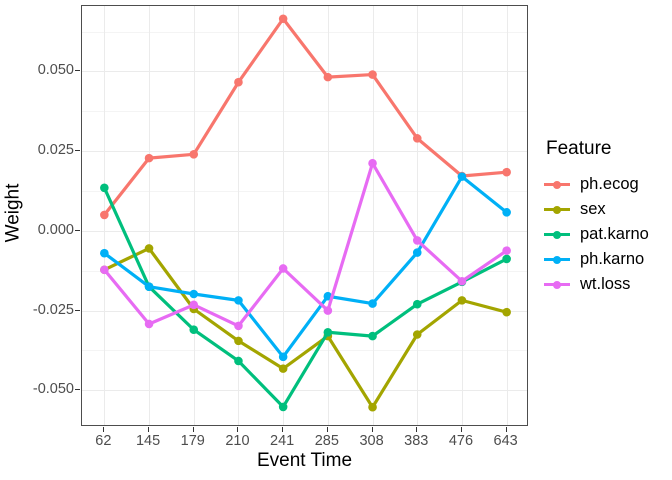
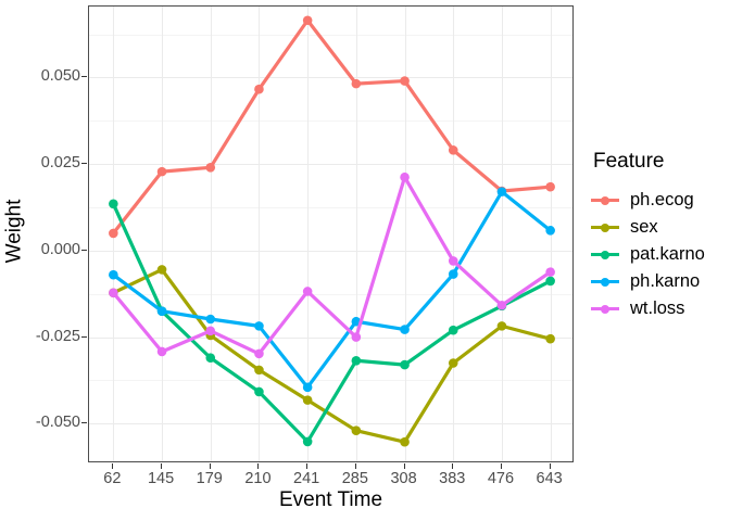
sex/285: -0.033 -> -0.052
